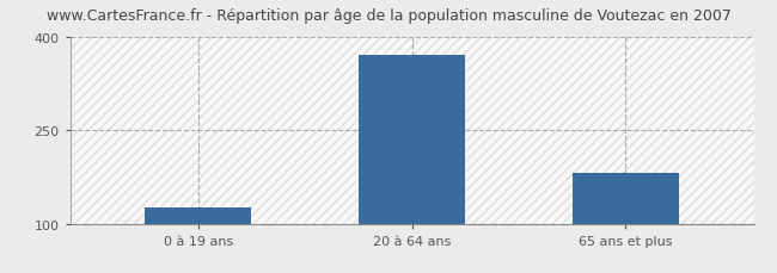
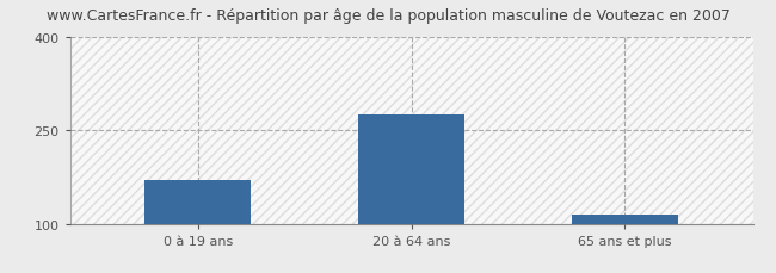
0 à 19 ans: 126 -> 170
20 à 64 ans: 372 -> 275
65 ans et plus: 182 -> 115
